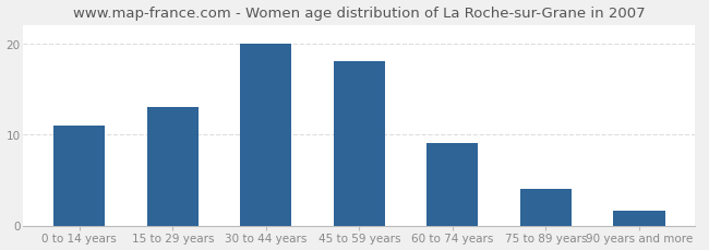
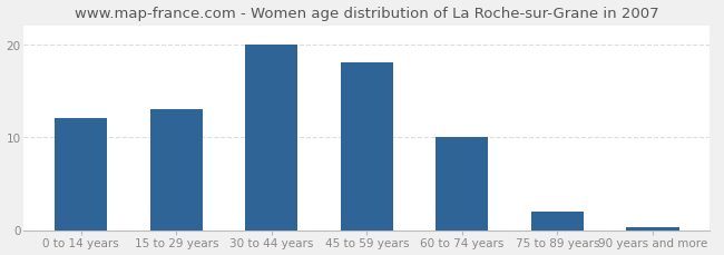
0 to 14 years: 11.0 -> 12.0
60 to 74 years: 9.0 -> 10.0
75 to 89 years: 4.0 -> 2.0
90 years and more: 1.6 -> 0.3
